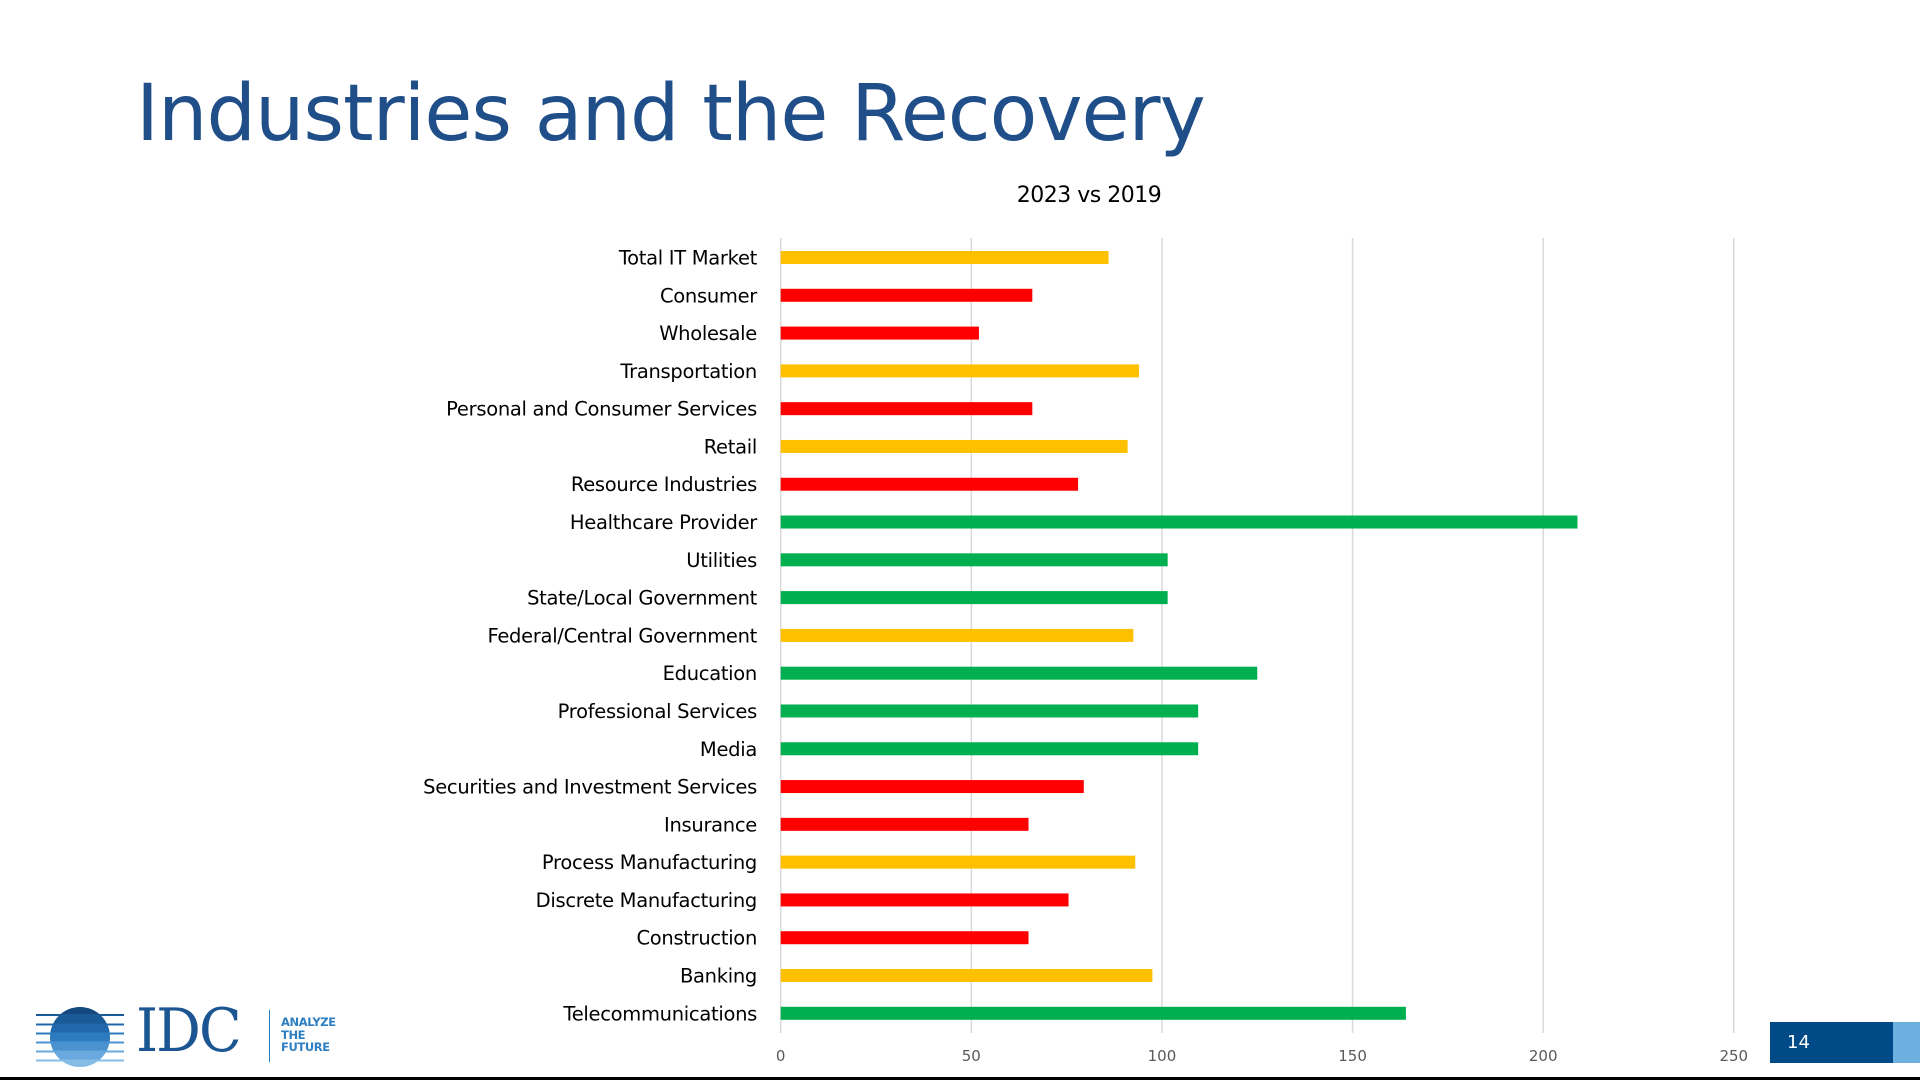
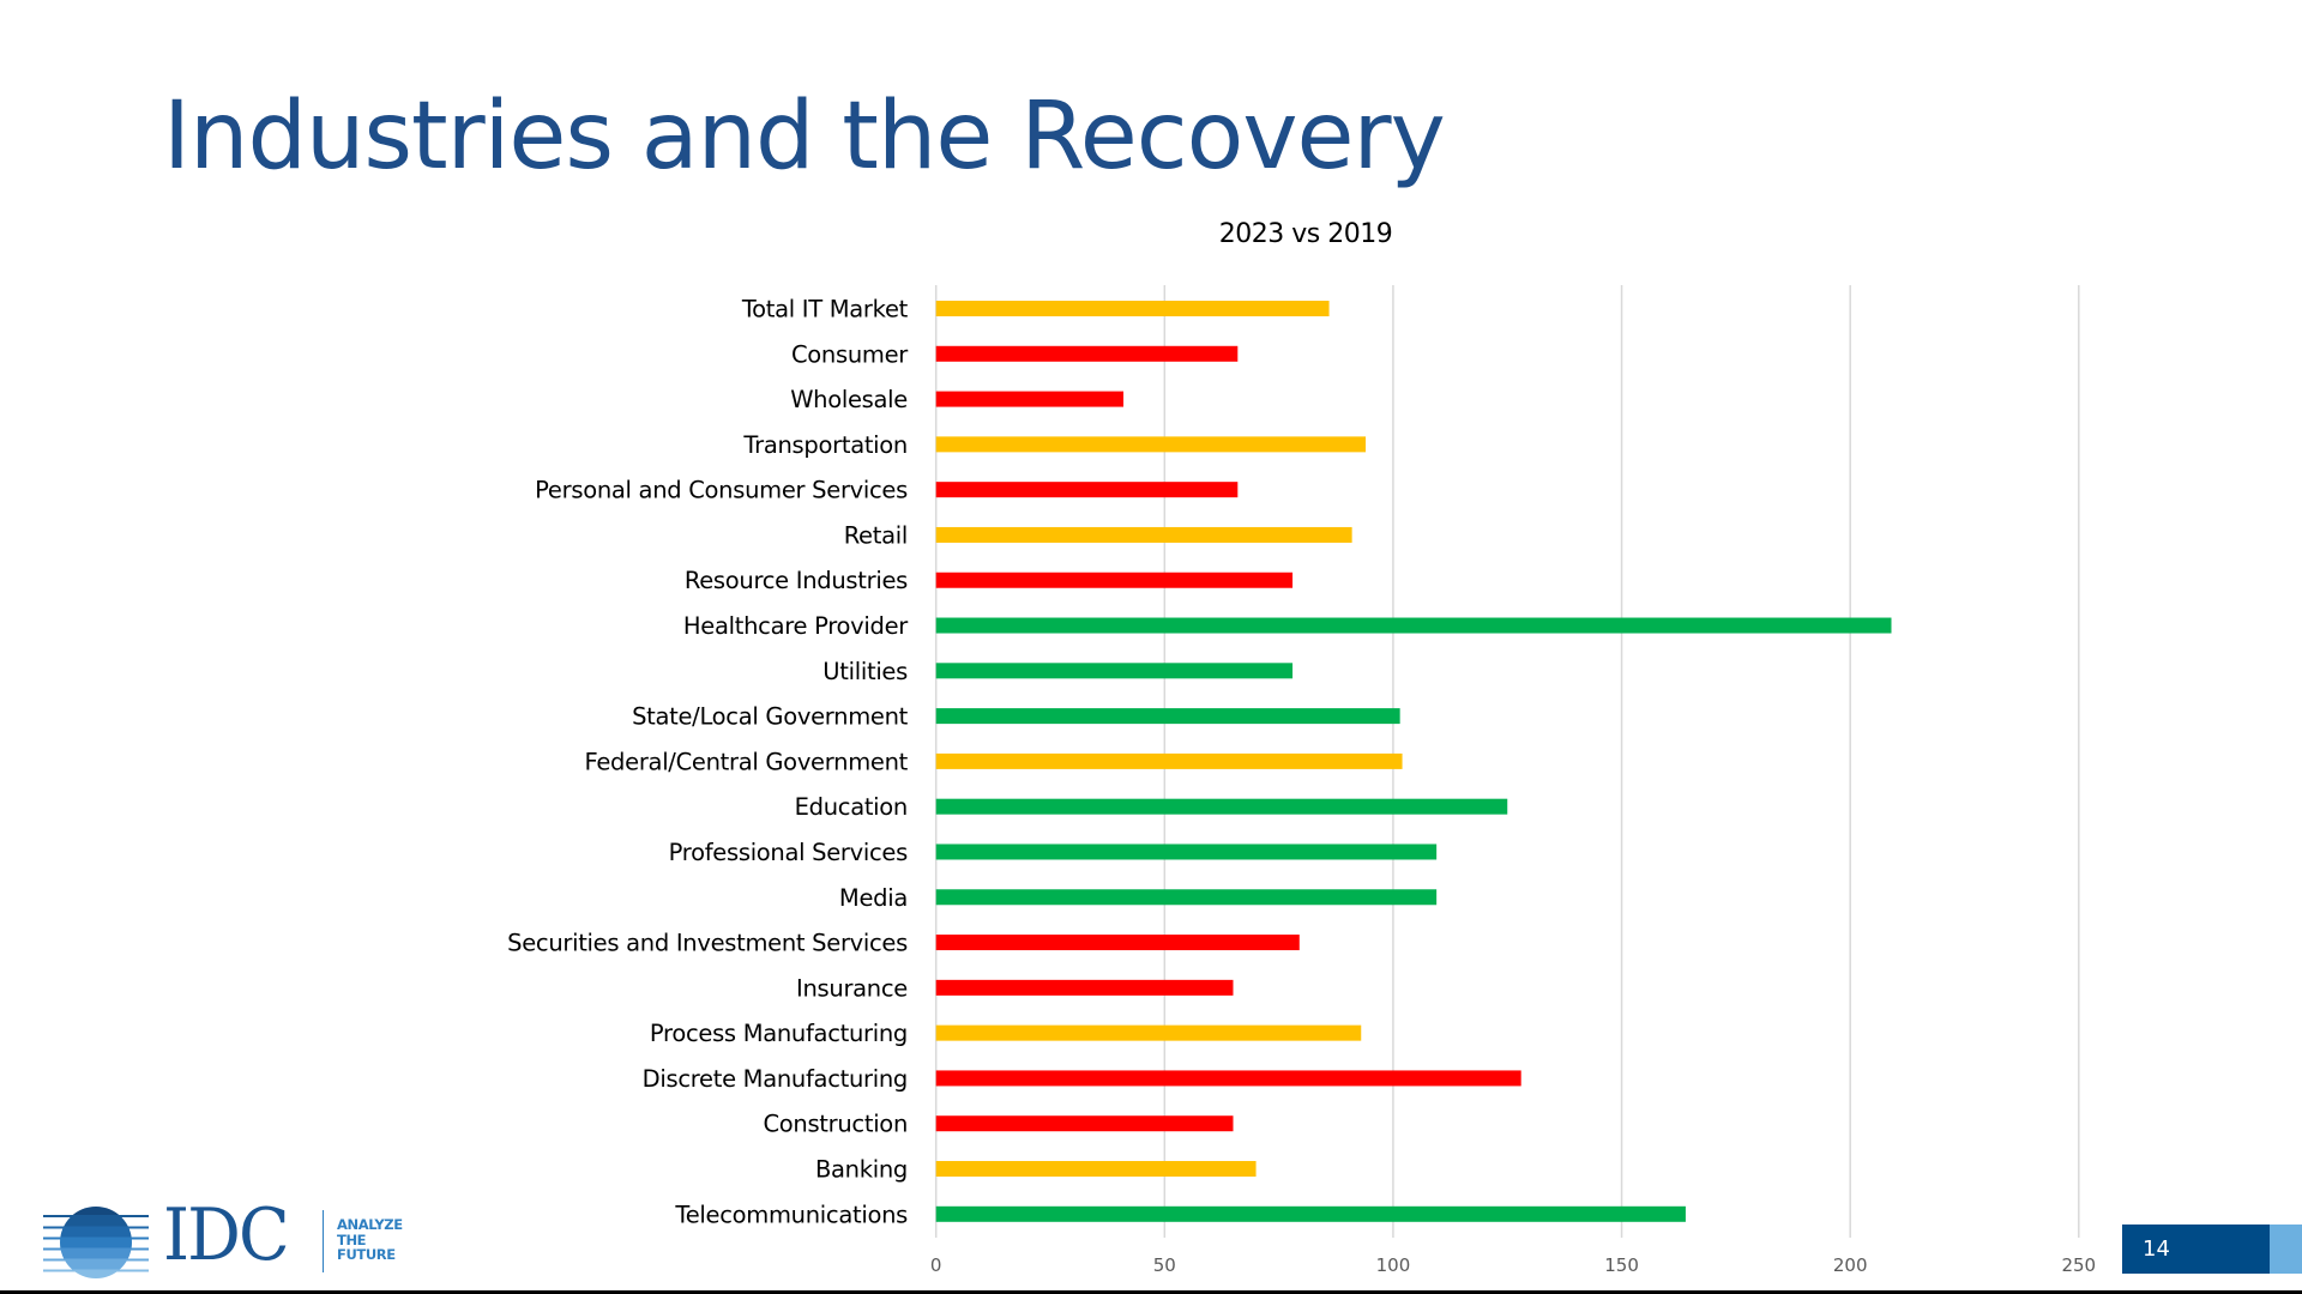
Wholesale: 52 -> 41
Utilities: 102 -> 78
Federal/Central Government: 92 -> 102
Discrete Manufacturing: 76 -> 128
Banking: 98 -> 70
